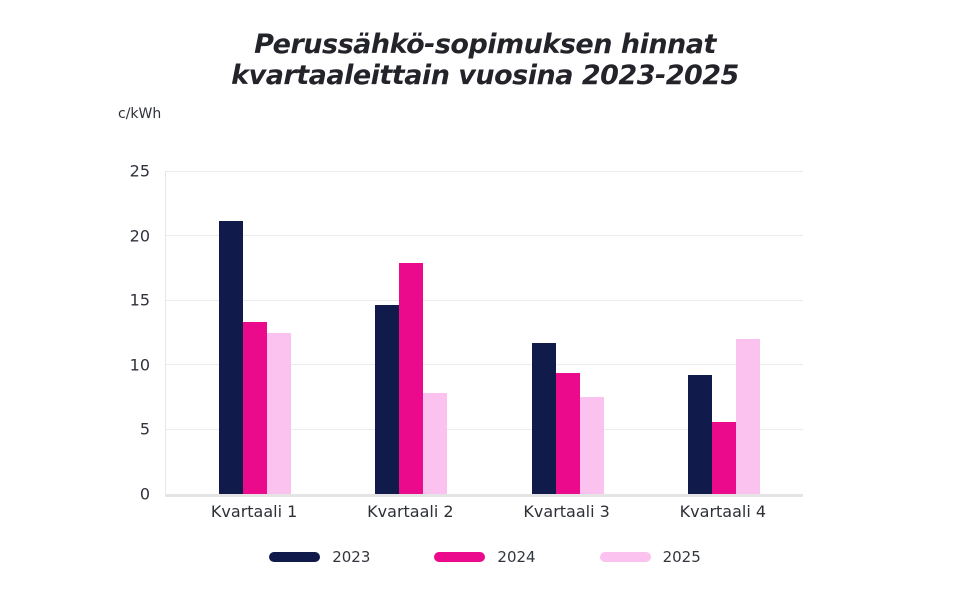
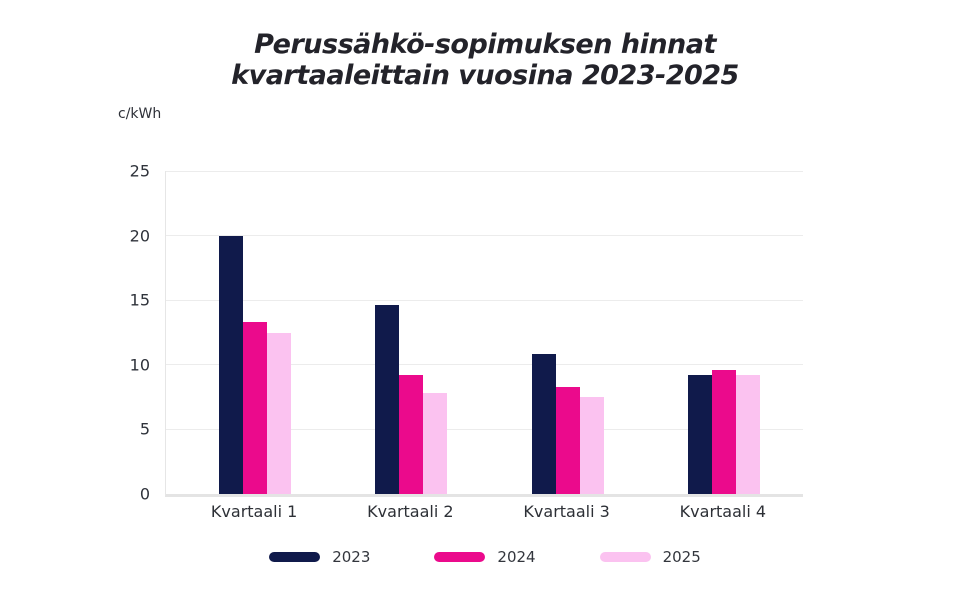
2023/Kvartaali 1: 21.1 -> 20.0
2024/Kvartaali 2: 17.9 -> 9.2
2023/Kvartaali 3: 11.7 -> 10.8
2024/Kvartaali 3: 9.4 -> 8.3
2024/Kvartaali 4: 5.6 -> 9.6
2025/Kvartaali 4: 12.0 -> 9.2
